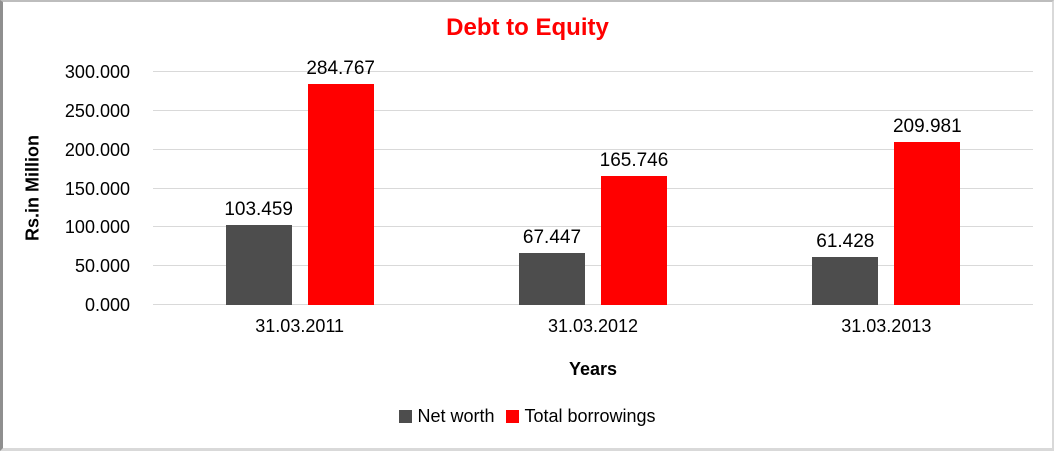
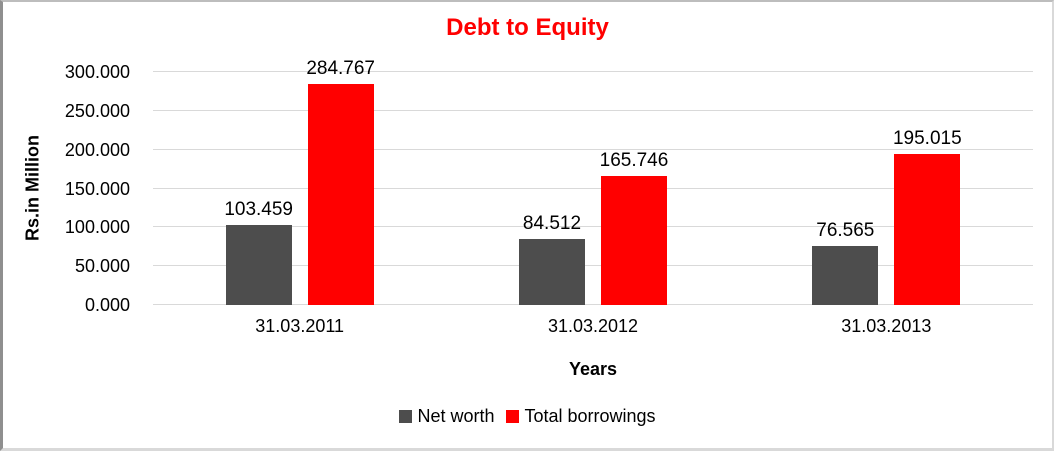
Net worth/31.03.2012: 67.447 -> 84.512
Net worth/31.03.2013: 61.428 -> 76.565
Total borrowings/31.03.2013: 209.981 -> 195.015
